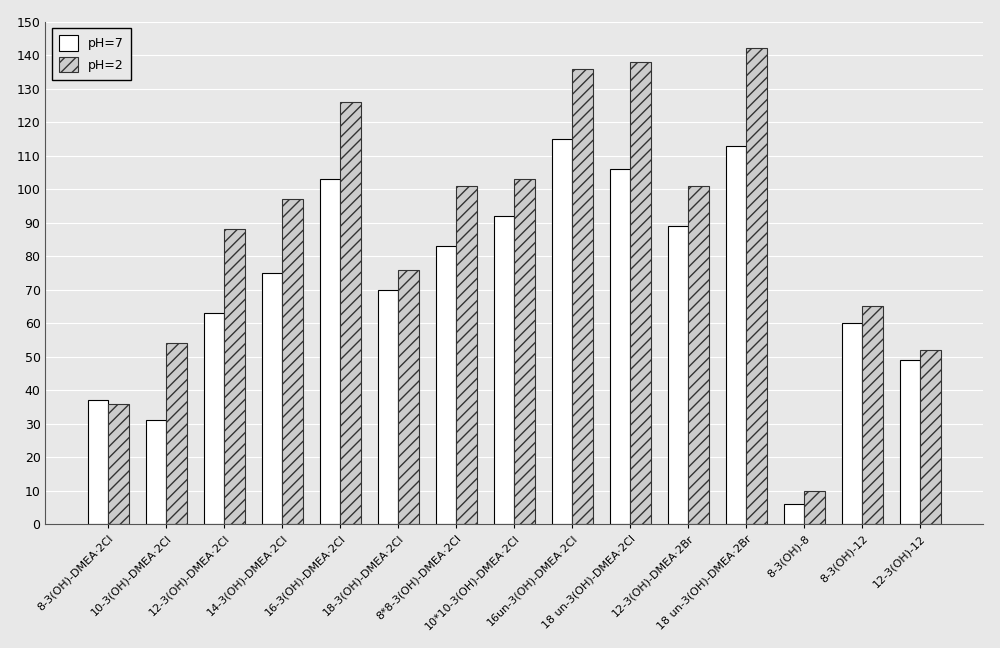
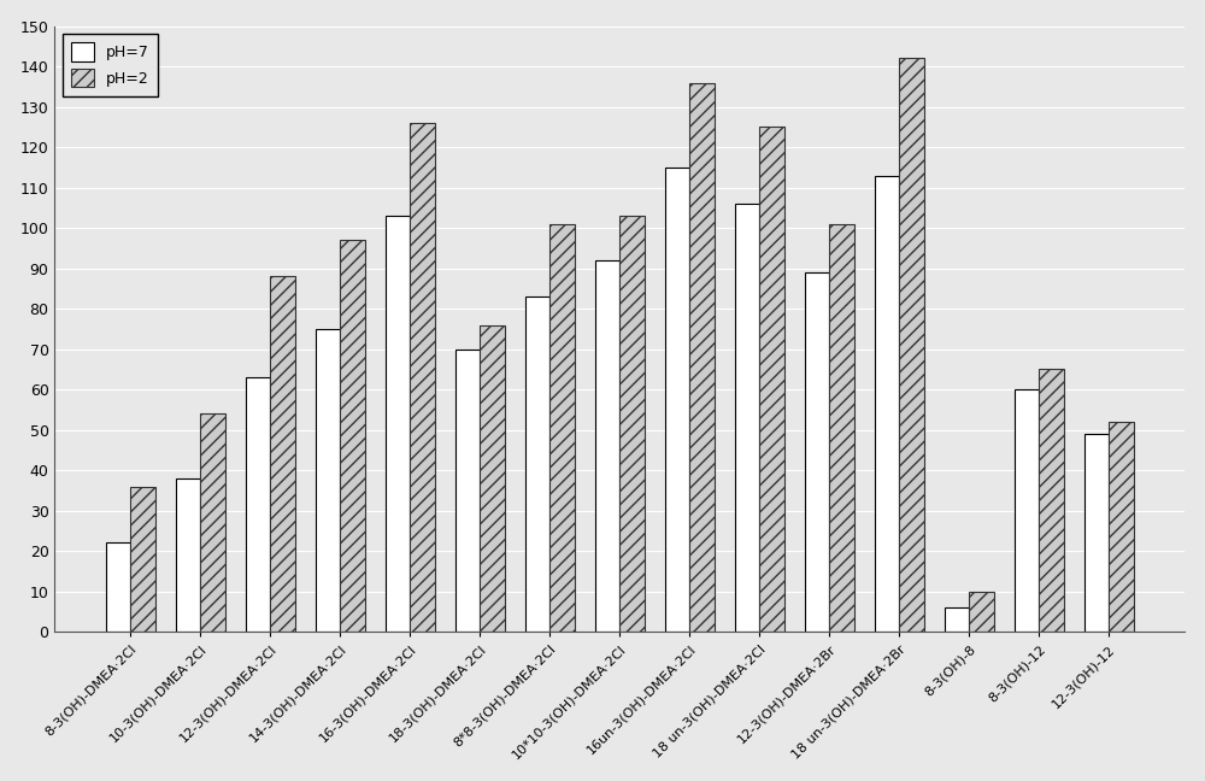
pH=7/8-3(OH)-DMEA·2Cl: 37 -> 22
pH=7/10-3(OH)-DMEA·2Cl: 31 -> 38
pH=2/18 un-3(OH)-DMEA·2Cl: 138 -> 125
